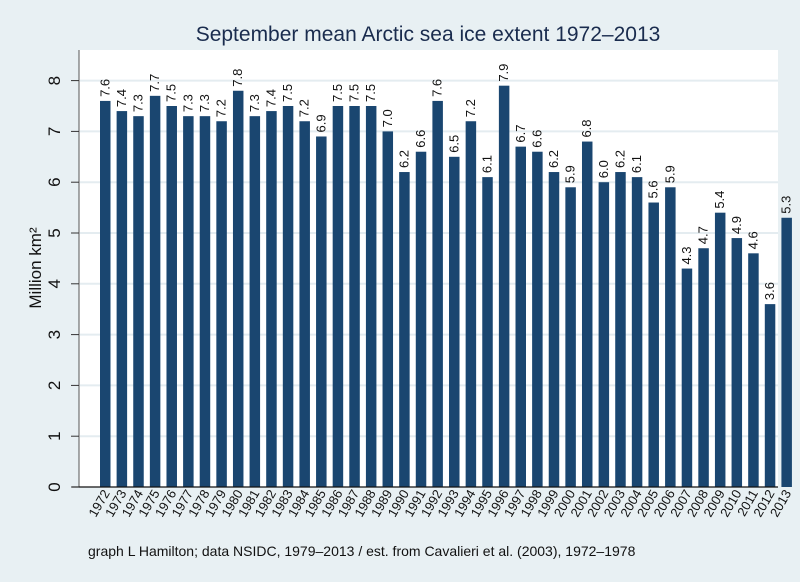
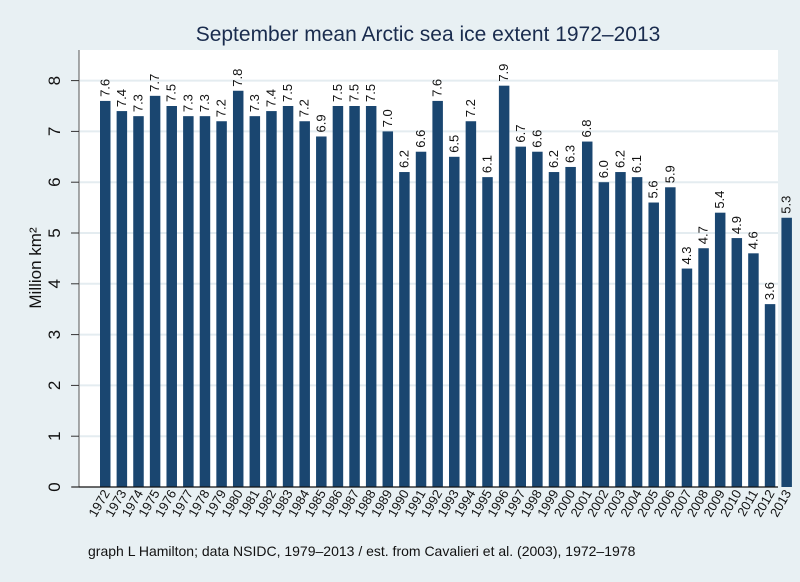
2000: 5.9 -> 6.3
